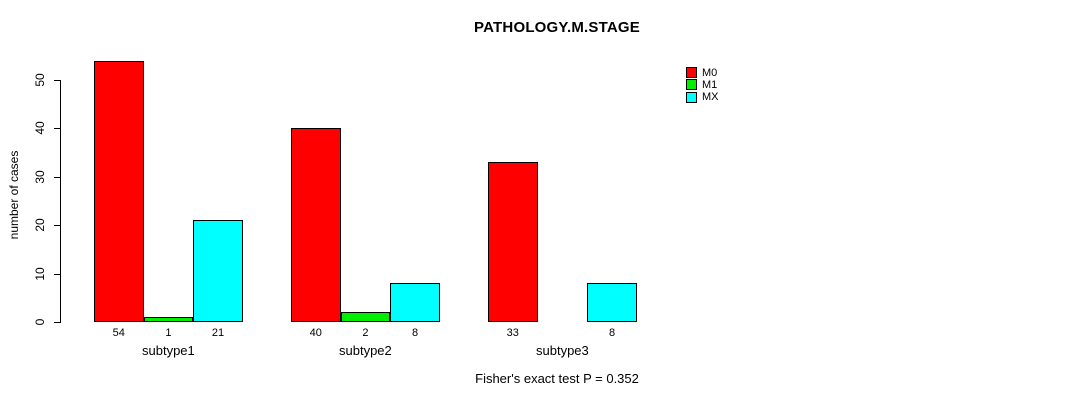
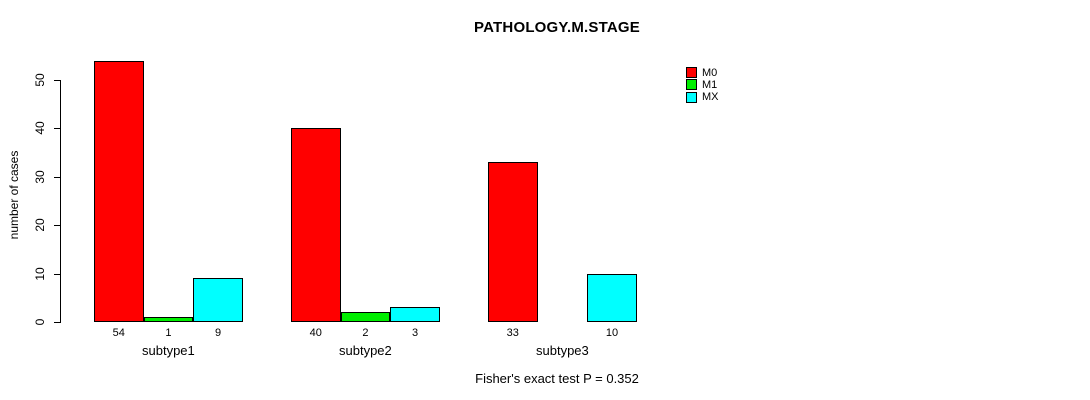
MX/subtype1: 21 -> 9
MX/subtype2: 8 -> 3
MX/subtype3: 8 -> 10
